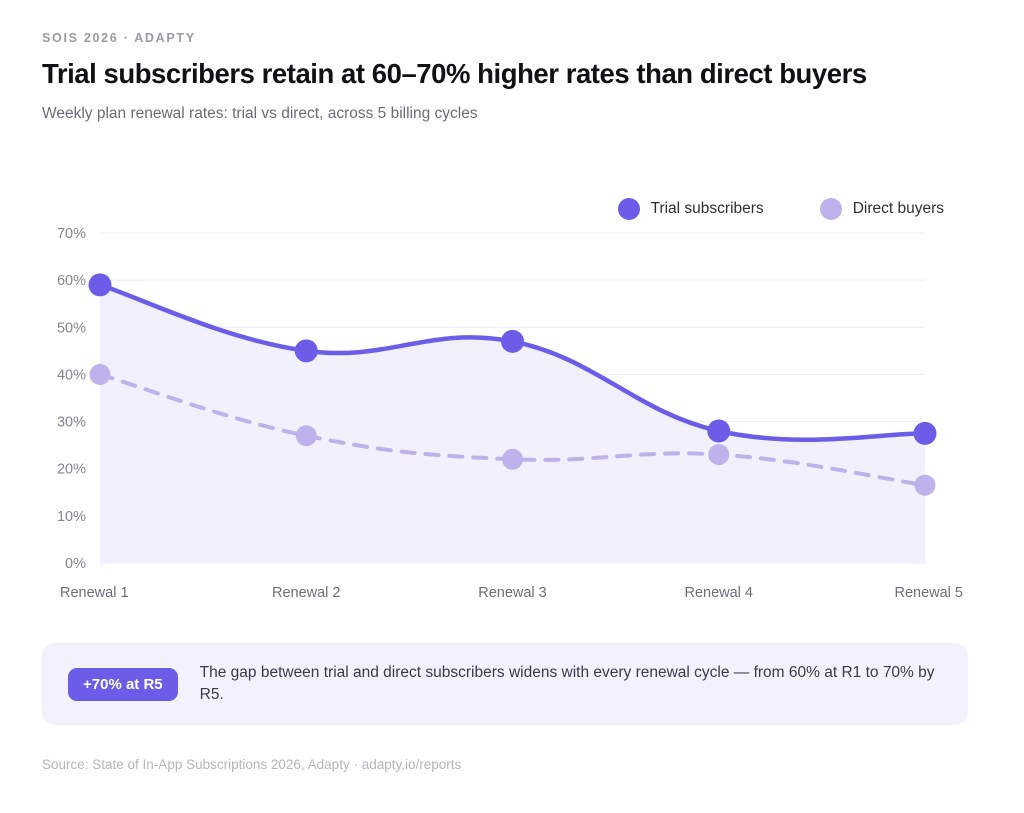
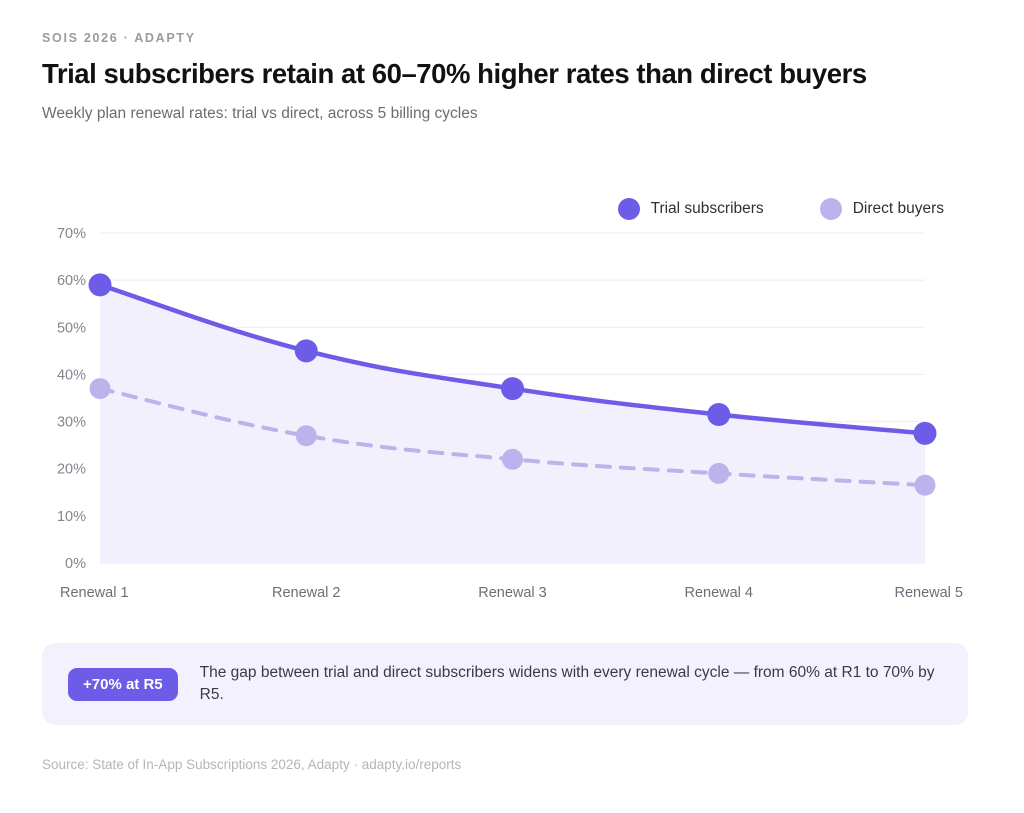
Direct buyers/Renewal 1: 40% -> 37%
Trial subscribers/Renewal 3: 47% -> 37%
Trial subscribers/Renewal 4: 28% -> 32%
Direct buyers/Renewal 4: 23% -> 19%
